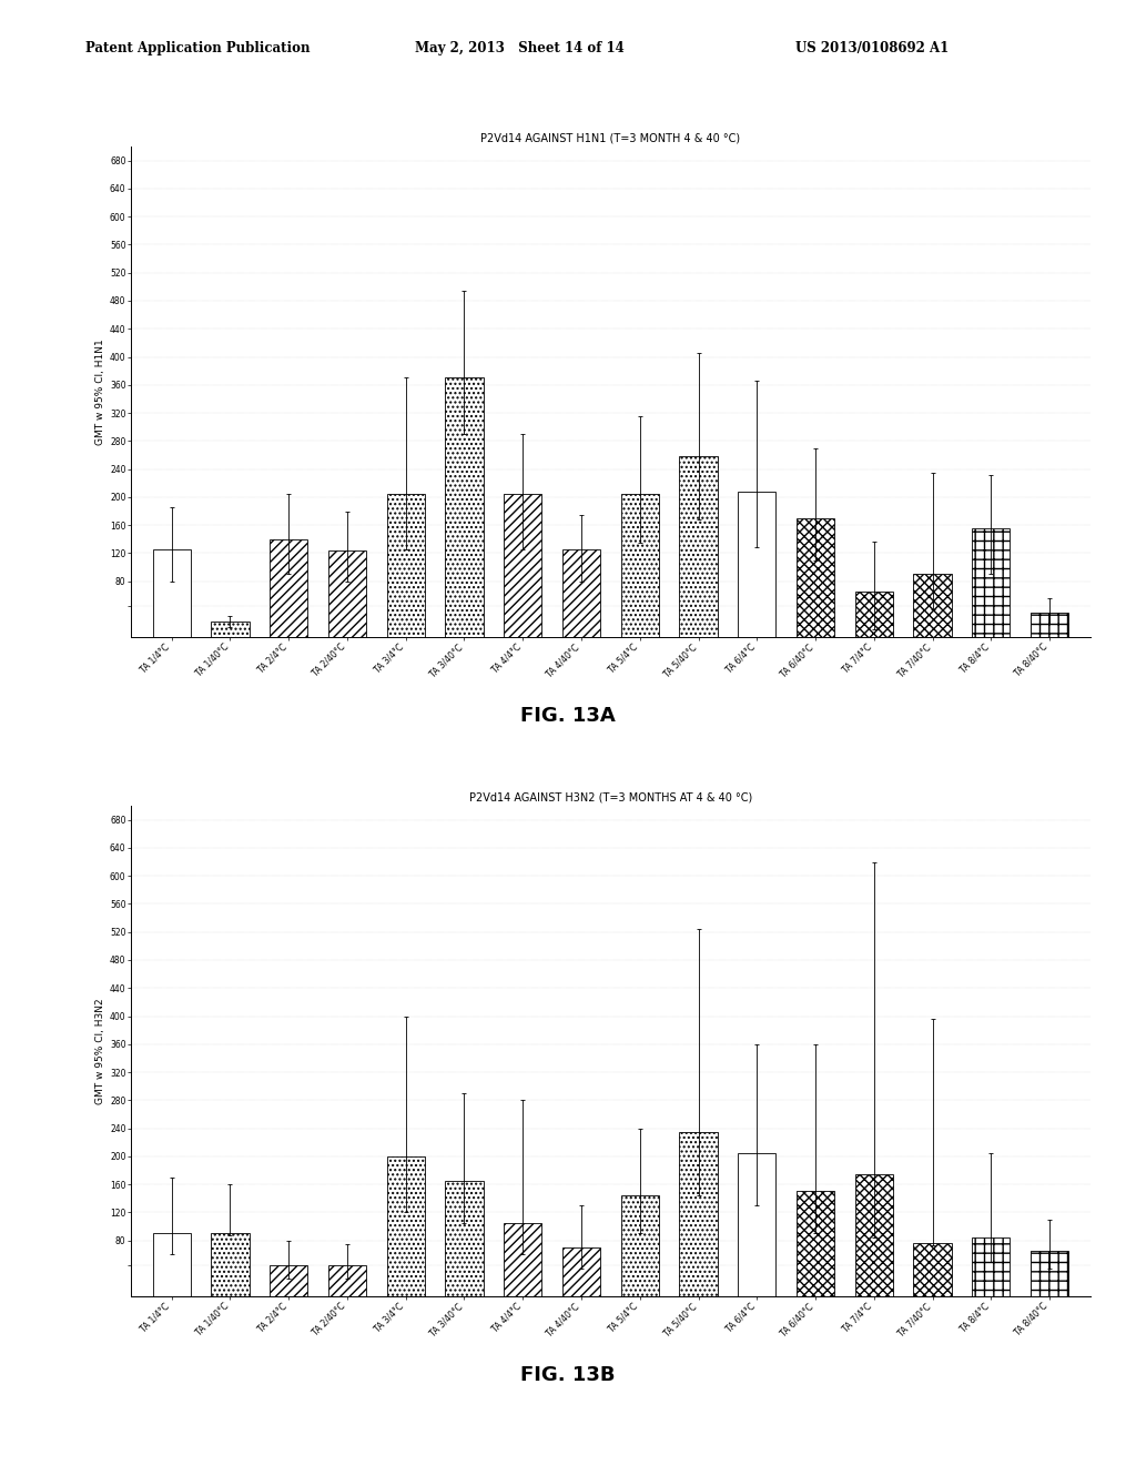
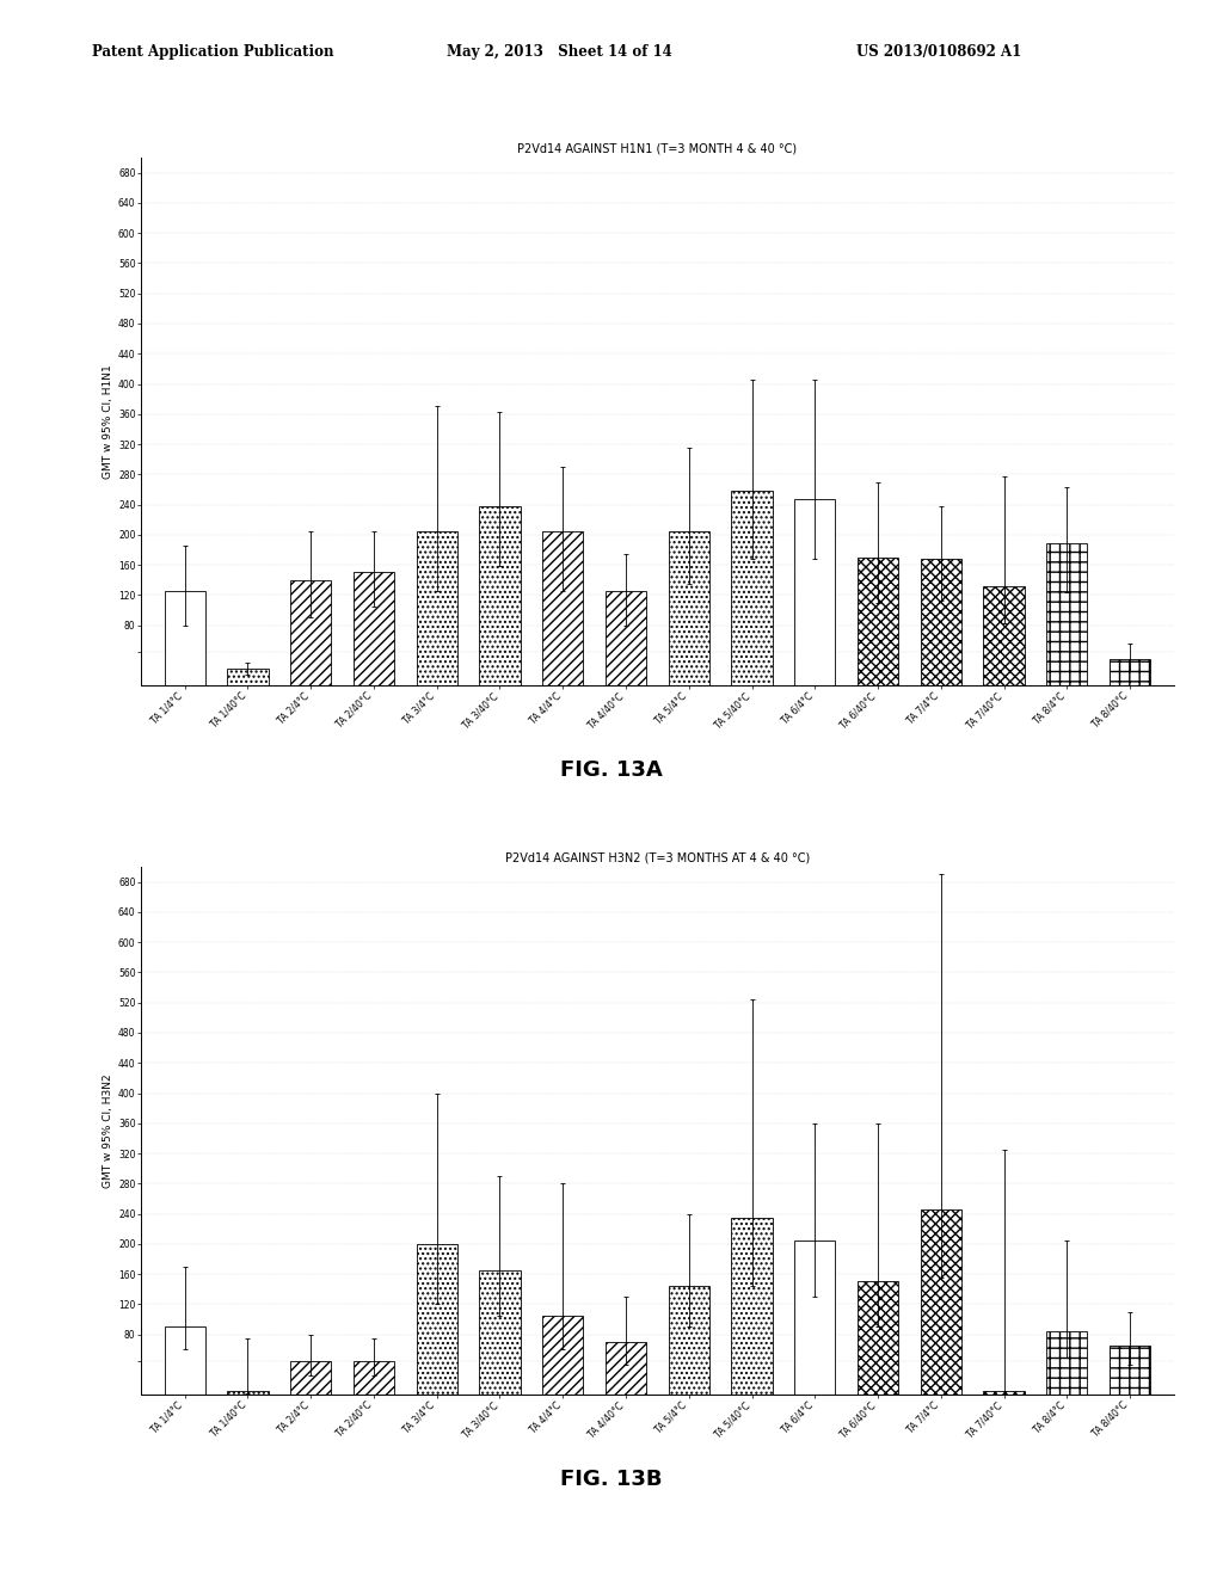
P2Vd14 AGAINST H1N1 (T=3 MONTH 4 & 40 °C)/TA 2/40°C: 124 -> 150
P2Vd14 AGAINST H1N1 (T=3 MONTH 4 & 40 °C)/TA 3/40°C: 370 -> 238
P2Vd14 AGAINST H1N1 (T=3 MONTH 4 & 40 °C)/TA 6/4°C: 208 -> 248
P2Vd14 AGAINST H1N1 (T=3 MONTH 4 & 40 °C)/TA 7/4°C: 66 -> 168
P2Vd14 AGAINST H1N1 (T=3 MONTH 4 & 40 °C)/TA 7/40°C: 90 -> 132
P2Vd14 AGAINST H1N1 (T=3 MONTH 4 & 40 °C)/TA 8/4°C: 156 -> 188
P2Vd14 AGAINST H3N2 (T=3 MONTHS AT 4 & 40 °C)/TA 1/40°C: 90 -> 5
P2Vd14 AGAINST H3N2 (T=3 MONTHS AT 4 & 40 °C)/TA 7/4°C: 174 -> 245
P2Vd14 AGAINST H3N2 (T=3 MONTHS AT 4 & 40 °C)/TA 7/40°C: 76 -> 5
